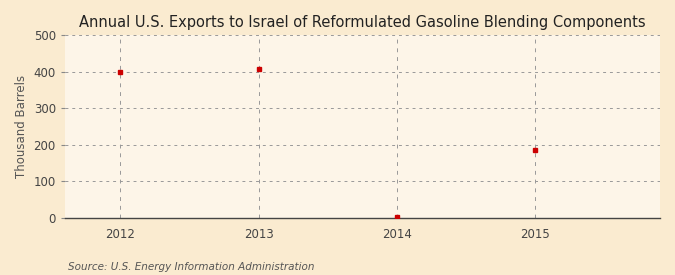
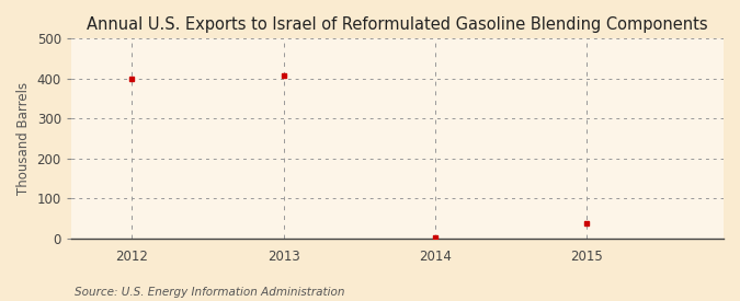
2015: 185 -> 38
